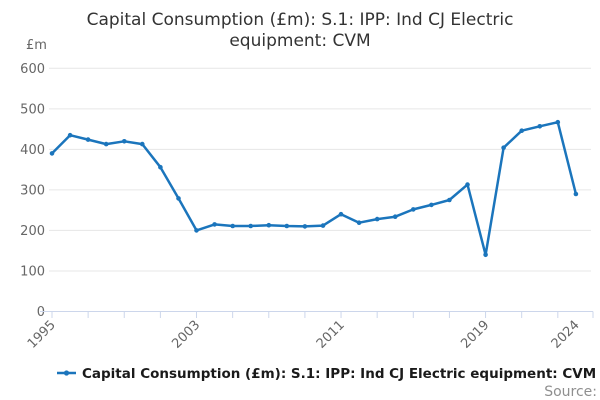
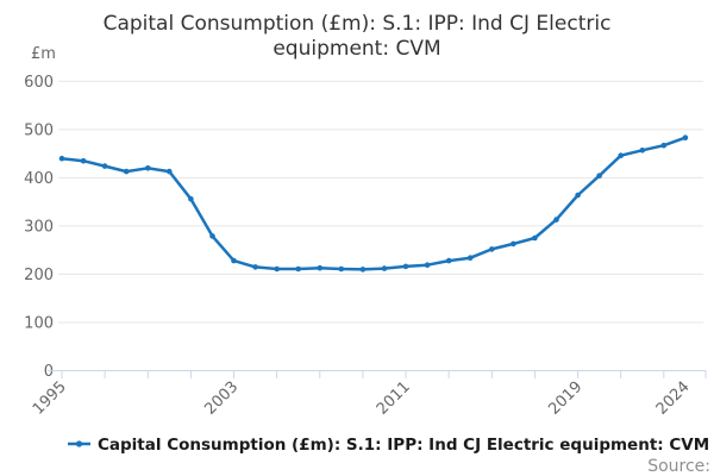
1995: 390 -> 440
2003: 200 -> 230
2011: 240 -> 220
2019: 140 -> 360
2024: 290 -> 480
